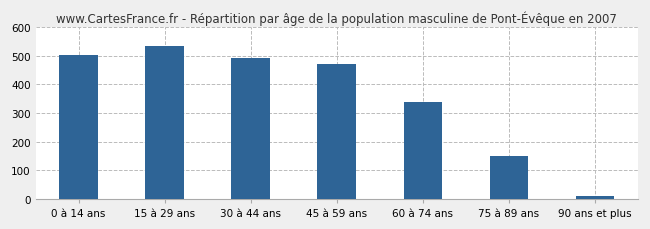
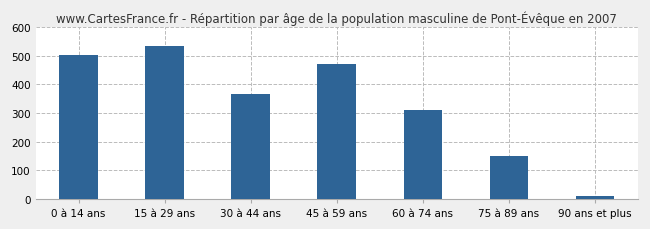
30 à 44 ans: 492 -> 365
60 à 74 ans: 338 -> 310
